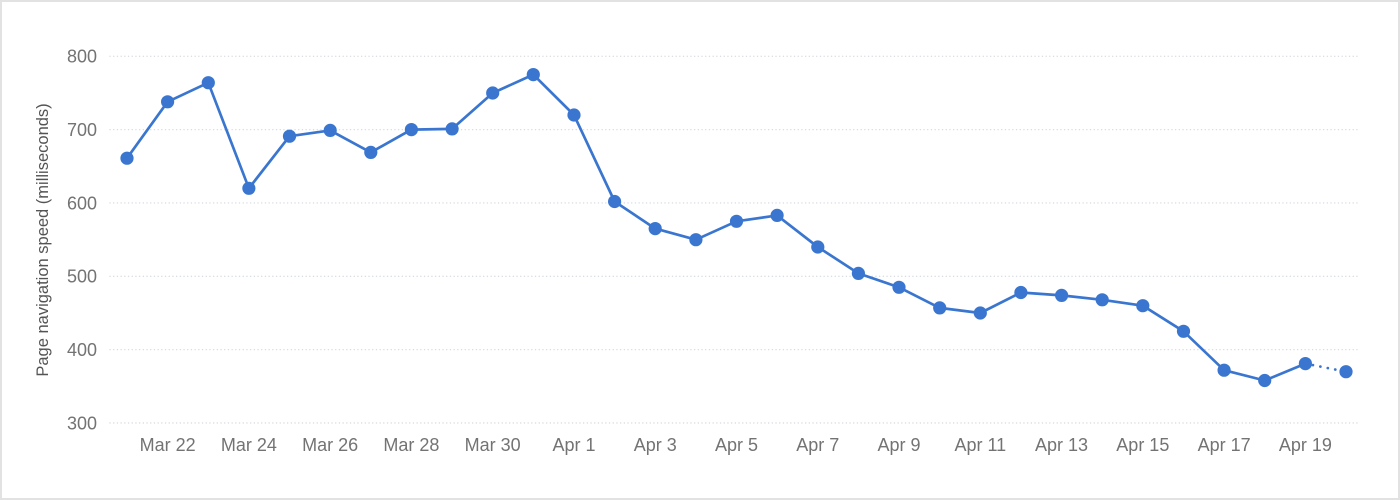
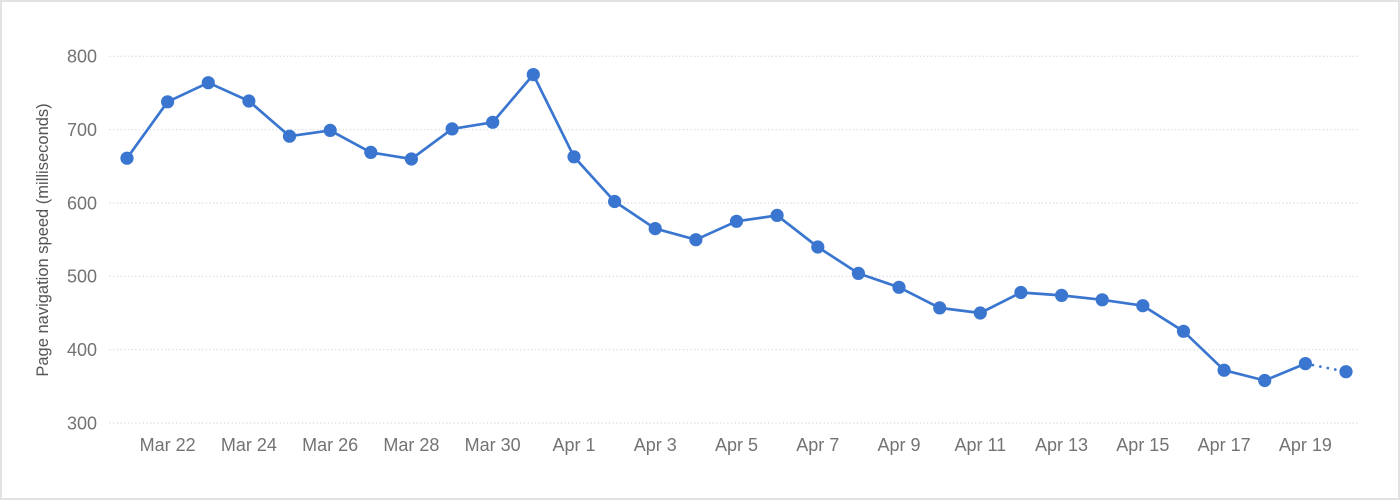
Mar 24: 620 -> 740
Mar 28: 700 -> 660
Mar 30: 750 -> 710
Apr 1: 720 -> 660
